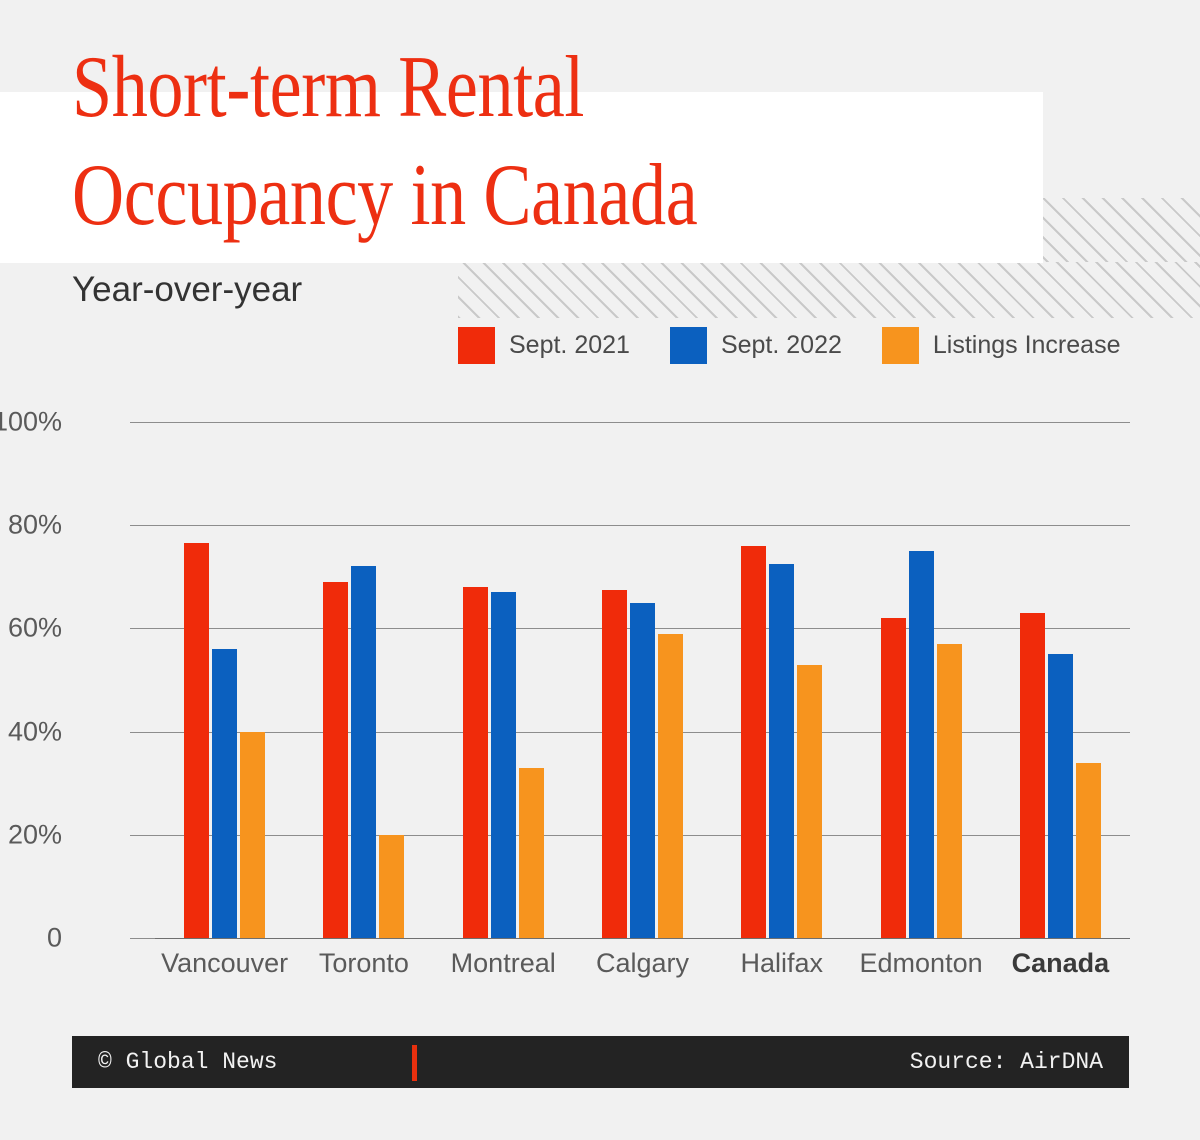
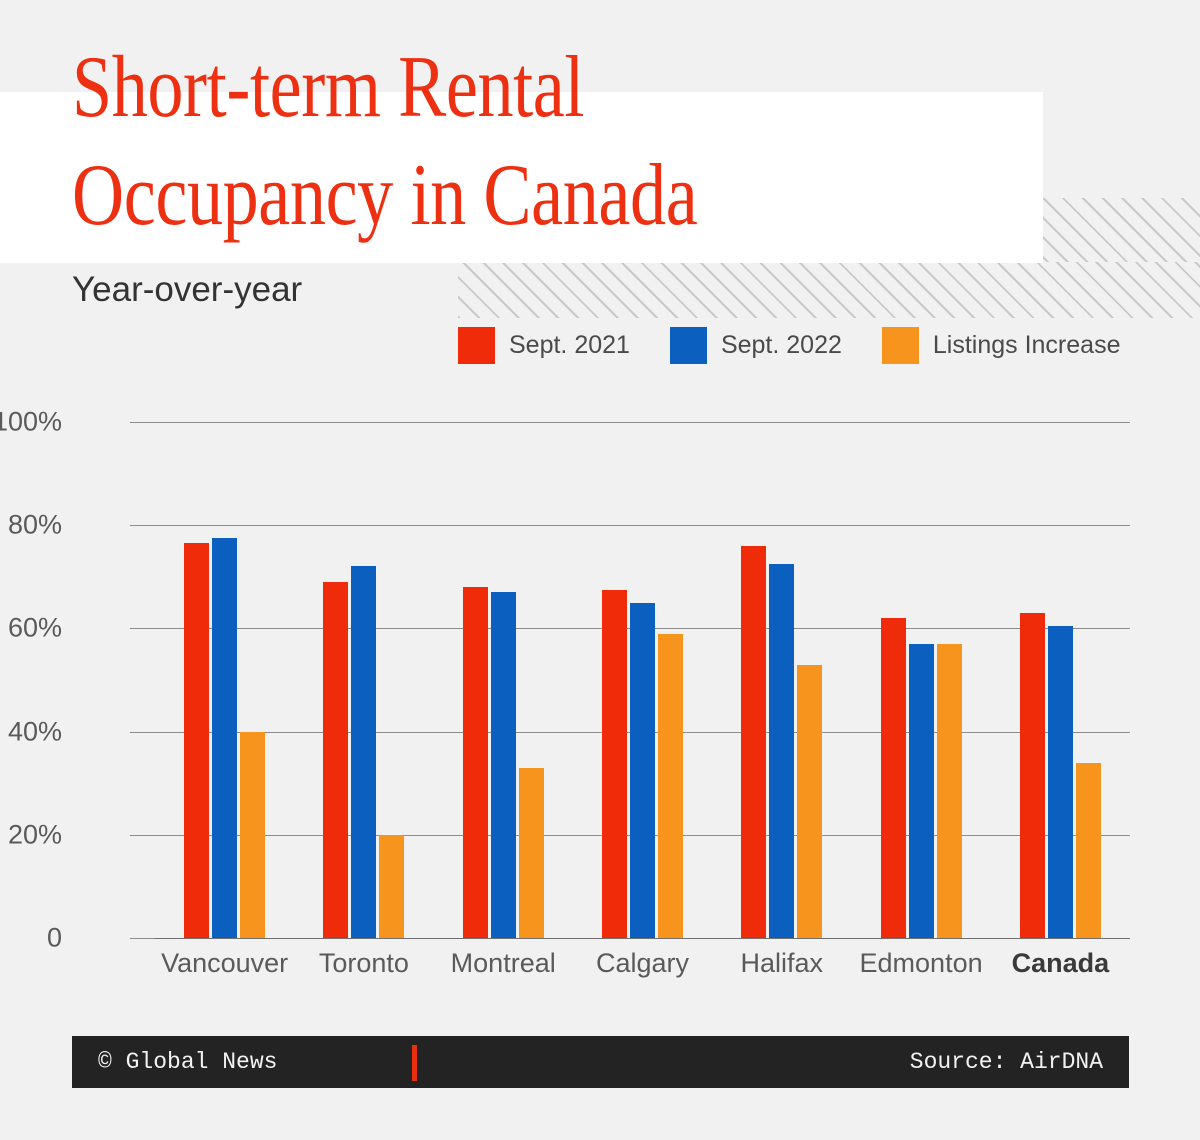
Sept. 2022/Vancouver: 56% -> 78%
Sept. 2022/Edmonton: 75% -> 57%
Sept. 2022/Canada: 55% -> 60%
